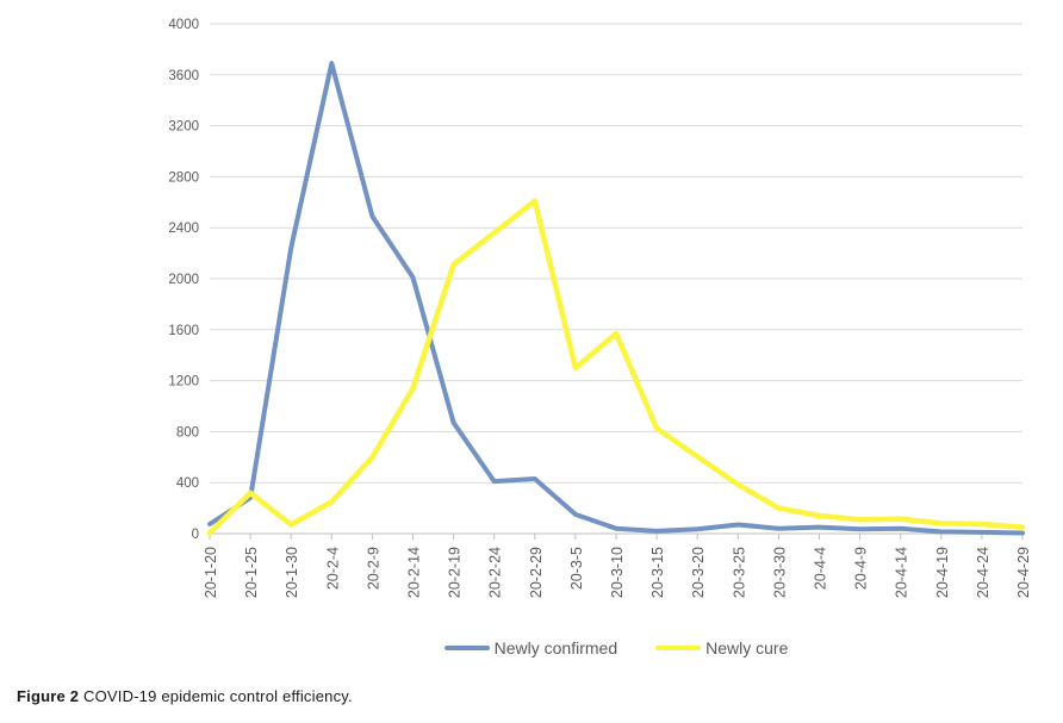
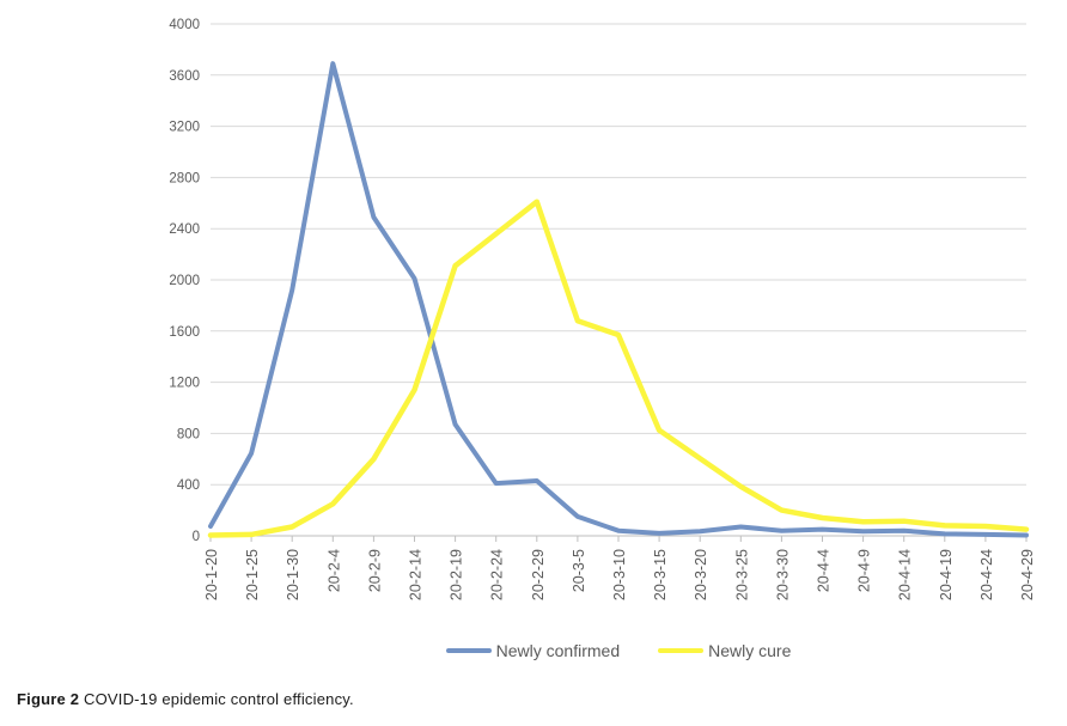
Newly confirmed/20-1-25: 280 -> 640
Newly cure/20-1-25: 320 -> 10
Newly confirmed/20-1-30: 2240 -> 1920
Newly cure/20-3-5: 1300 -> 1680
